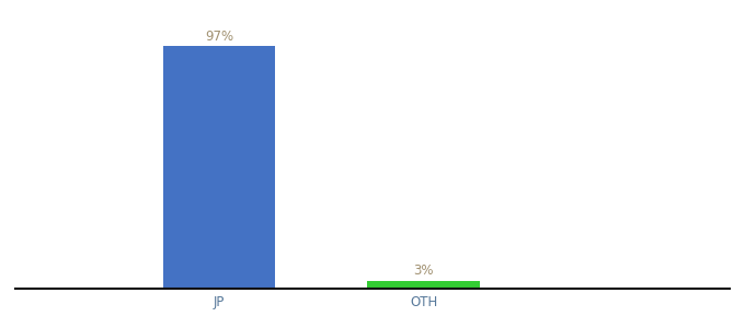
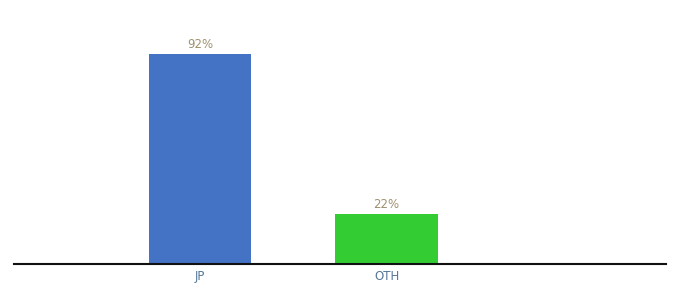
JP: 97% -> 92%
OTH: 3% -> 22%
